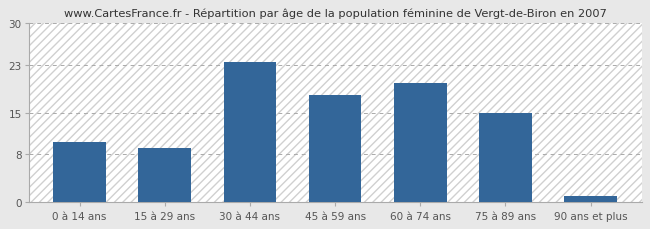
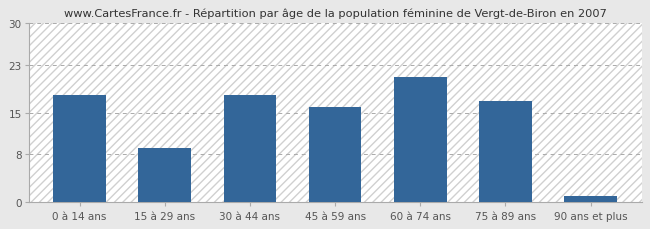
0 à 14 ans: 10.0 -> 18.0
30 à 44 ans: 23.5 -> 18.0
45 à 59 ans: 18.0 -> 16.0
60 à 74 ans: 20.0 -> 21.0
75 à 89 ans: 15.0 -> 17.0
